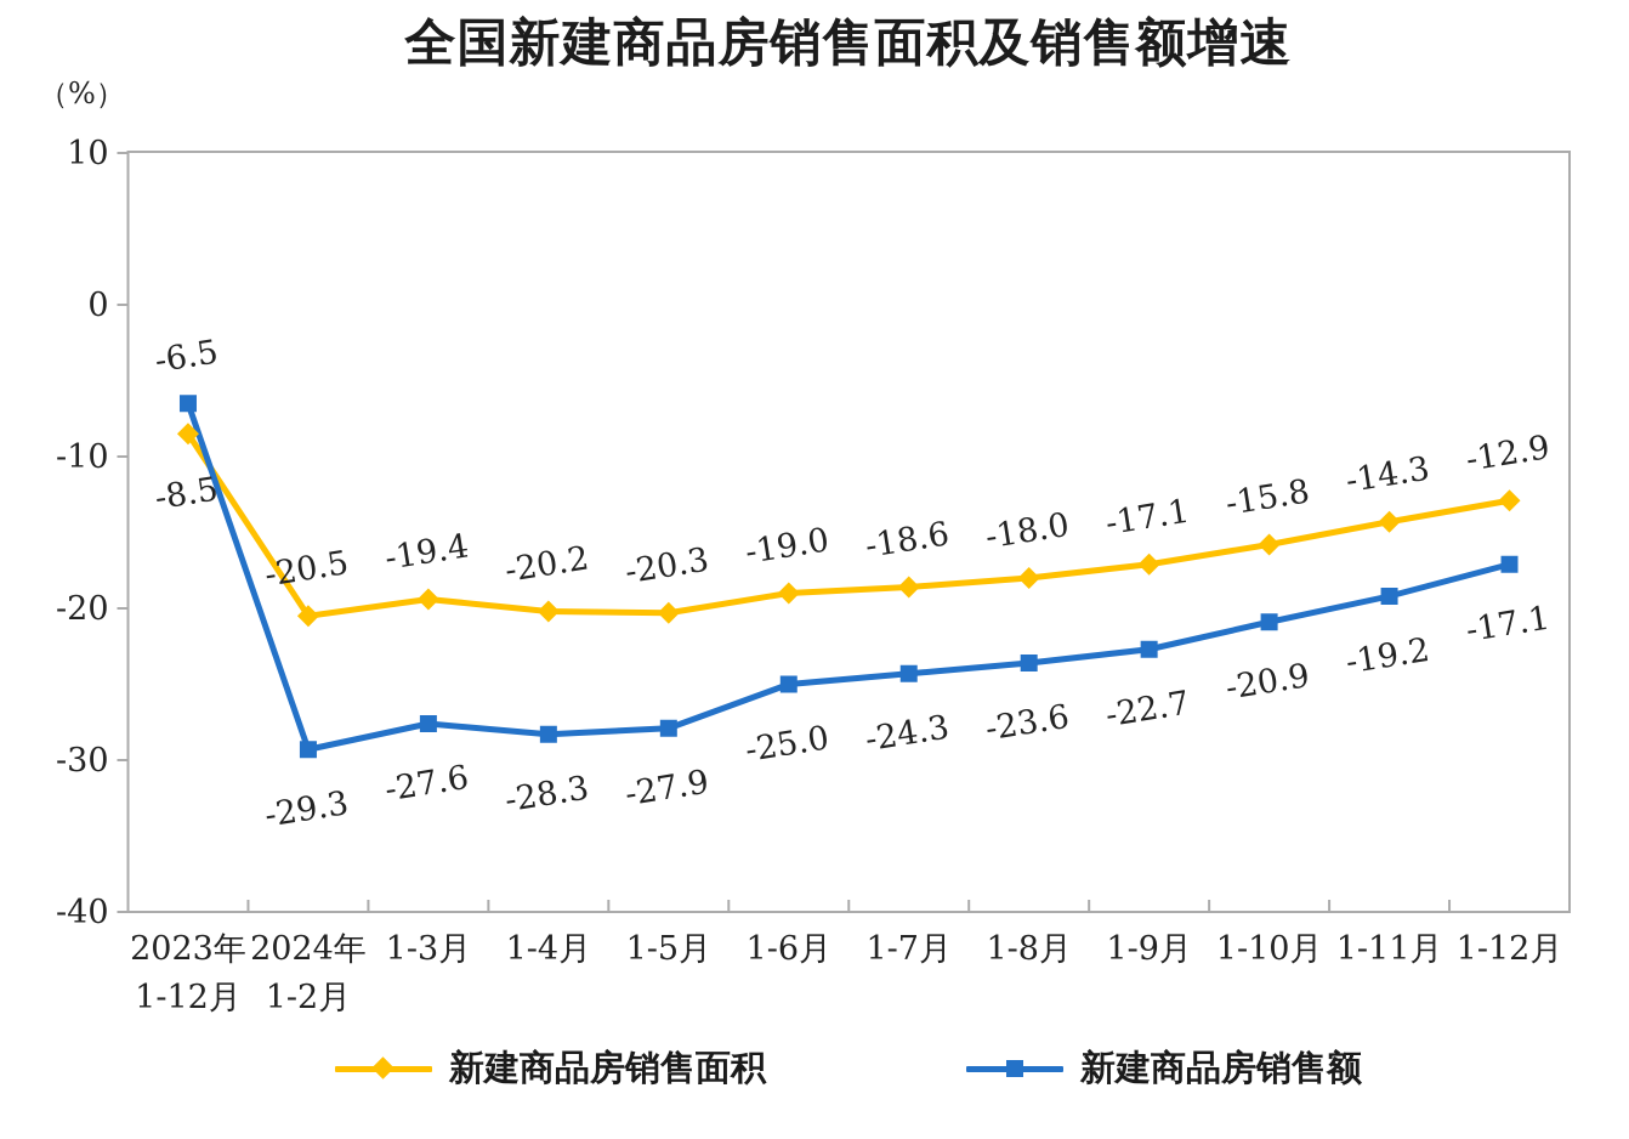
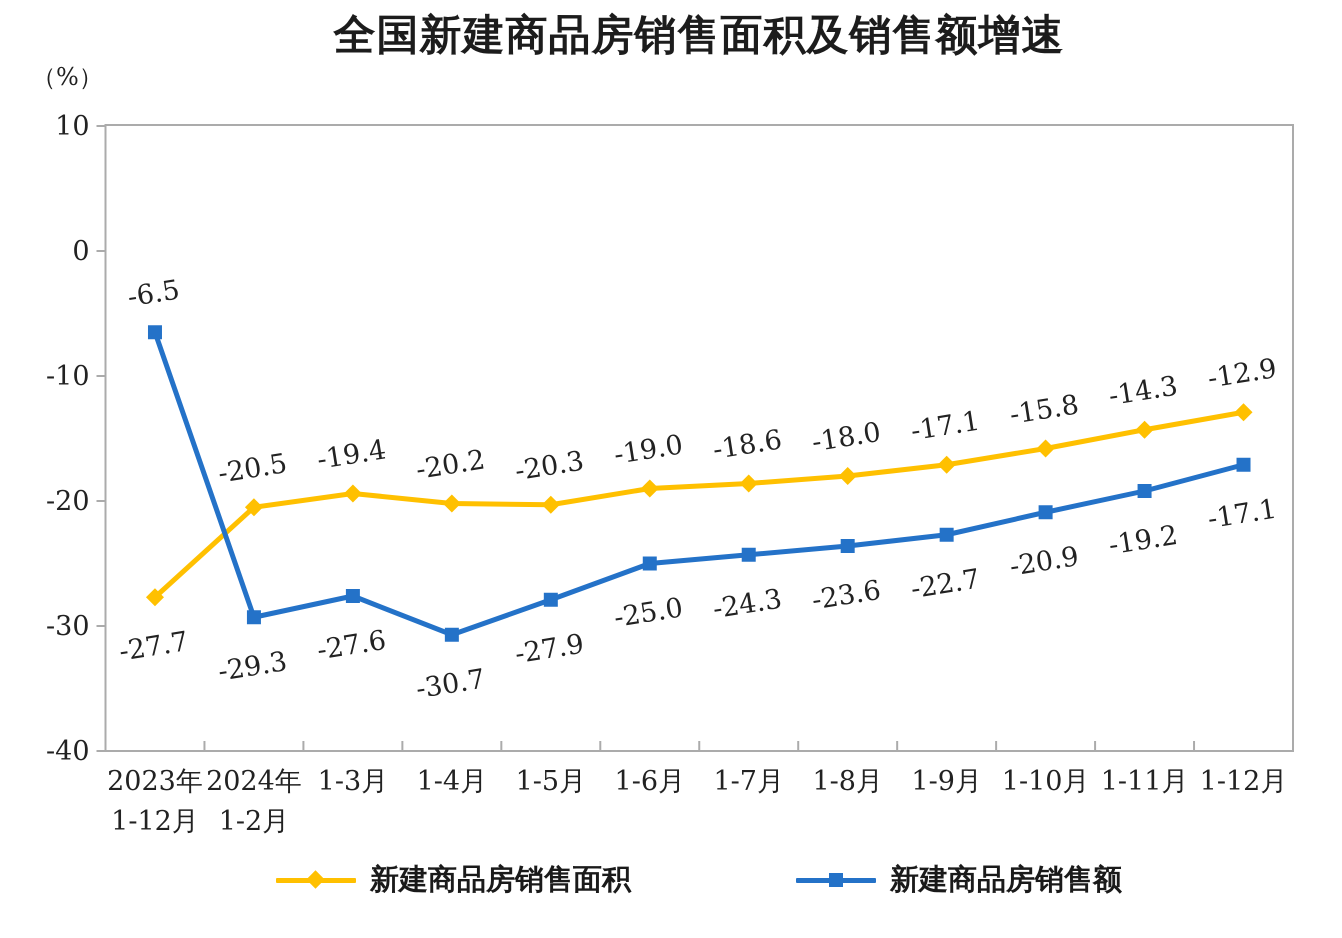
新建商品房销售面积/2023年 1-12月: -8.5 -> -27.7
新建商品房销售额/1-4月: -28.3 -> -30.7
